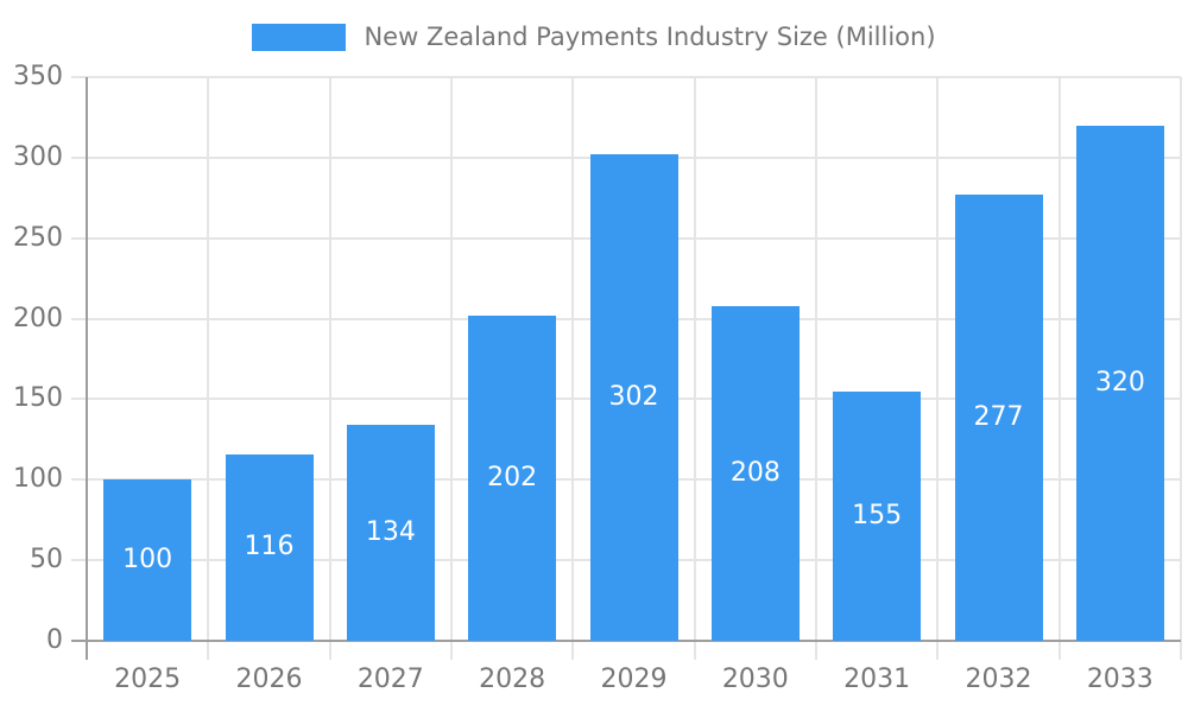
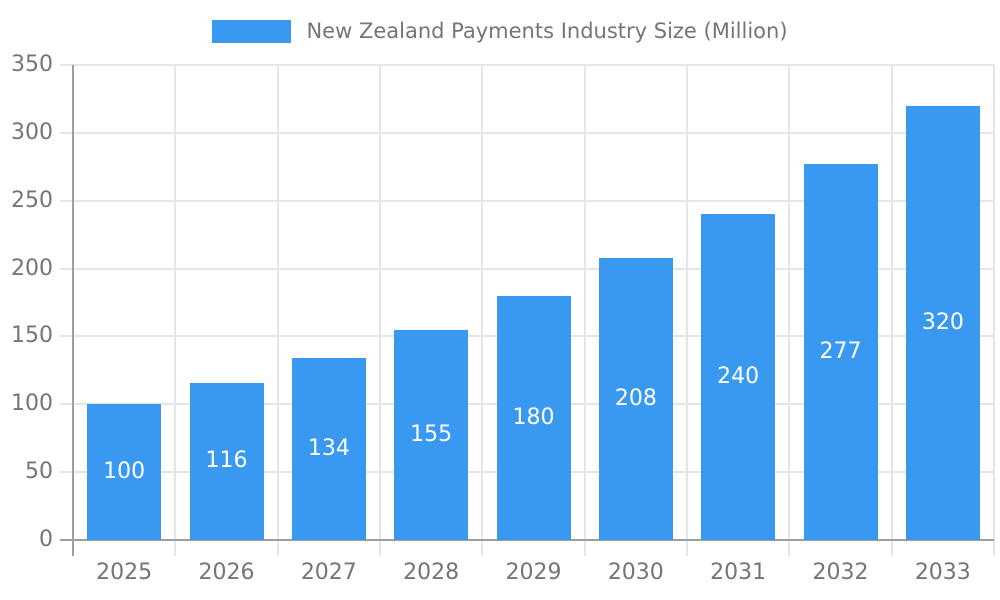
2028: 202 -> 155
2029: 302 -> 180
2031: 155 -> 240
